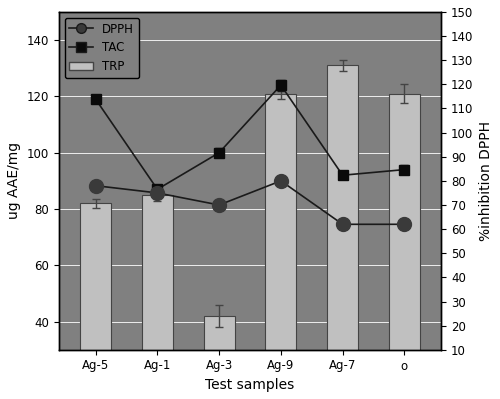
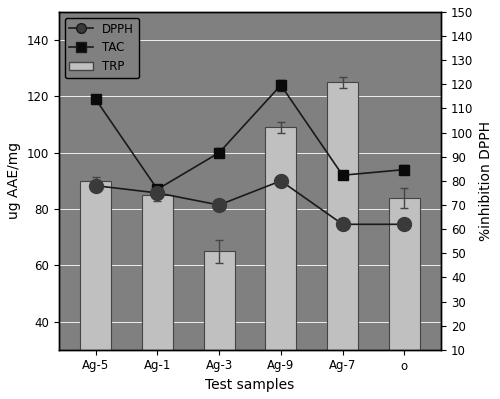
TRP/Ag-5: 82 -> 90
TRP/Ag-3: 42 -> 65
TRP/Ag-9: 121 -> 109
TRP/Ag-7: 131 -> 125
TRP/o: 121 -> 84
